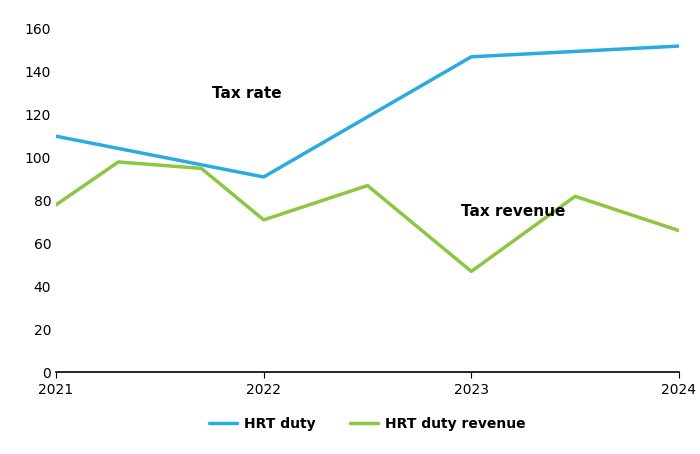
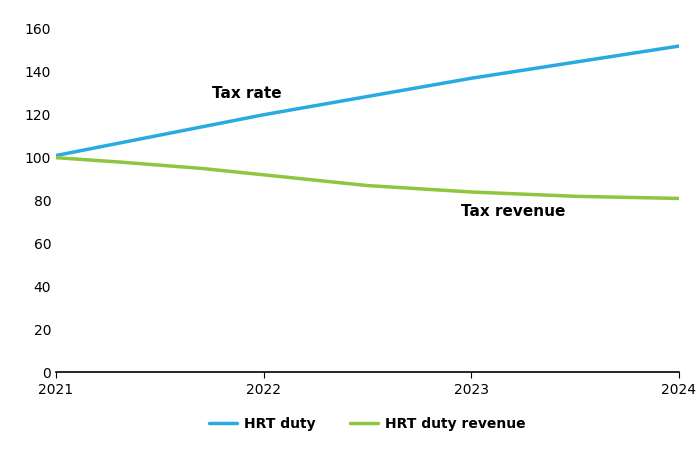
HRT duty/2021: 110 -> 101
HRT duty revenue/2021: 78 -> 100
HRT duty/2022: 91 -> 120
HRT duty revenue/2022: 71 -> 92
HRT duty/2023: 147 -> 137
HRT duty revenue/2023: 47 -> 84
HRT duty revenue/2024: 66 -> 81
